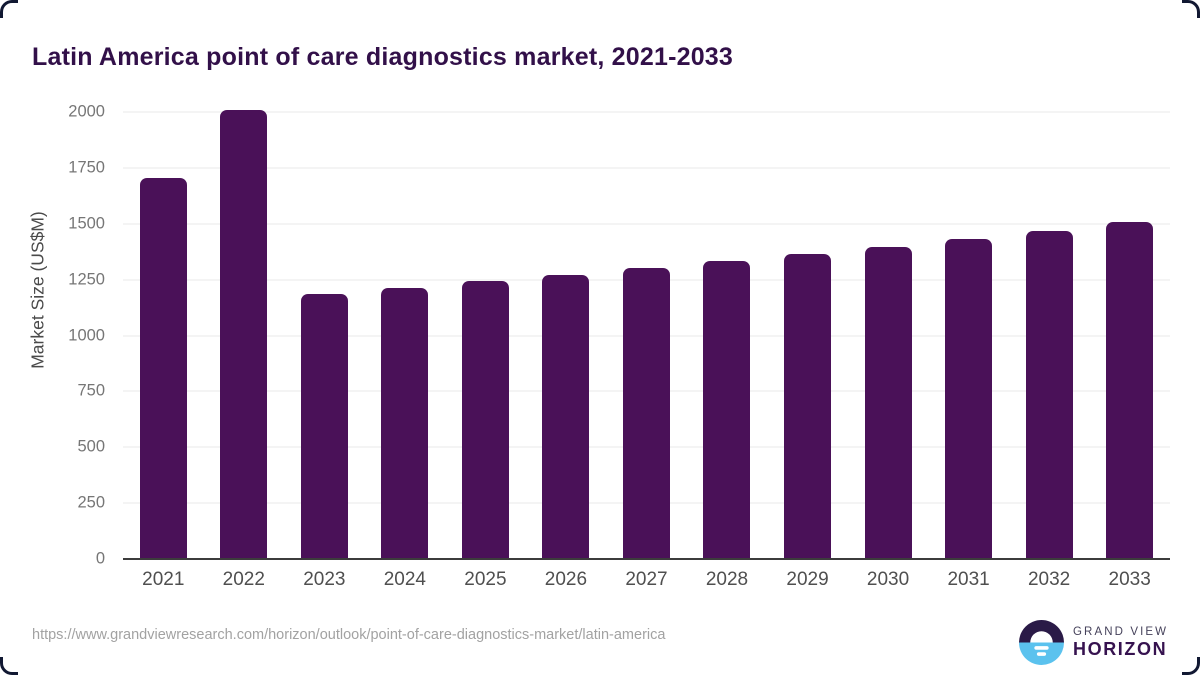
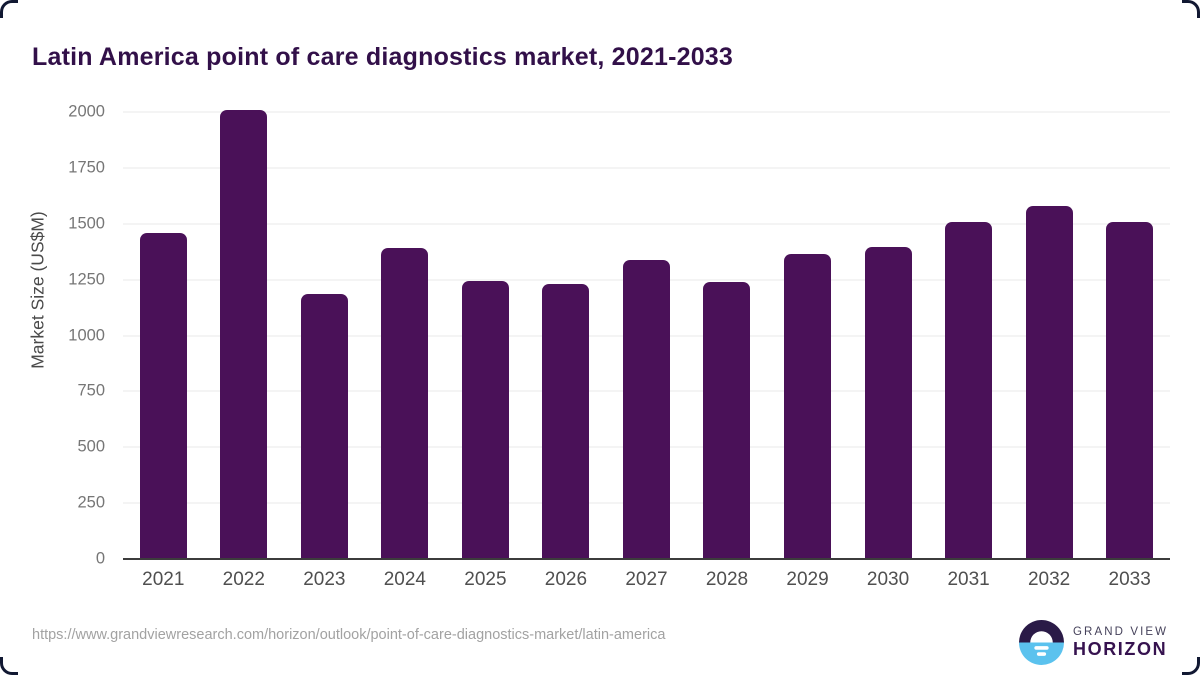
2021: 1700 -> 1460
2024: 1210 -> 1390
2026: 1270 -> 1230
2027: 1300 -> 1340
2028: 1330 -> 1240
2031: 1430 -> 1510
2032: 1470 -> 1580
